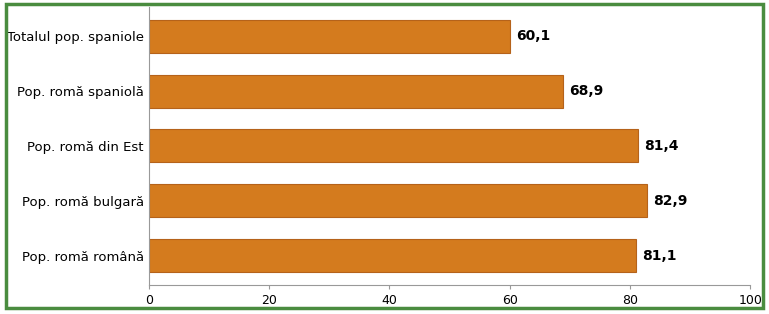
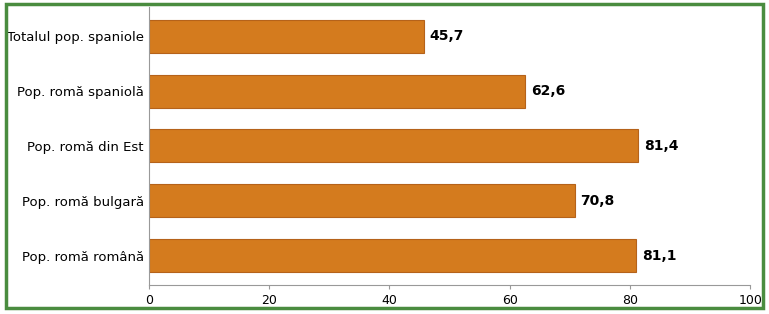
Totalul pop. spaniole: 60,1 -> 45,7
Pop. romă spaniolă: 68,9 -> 62,6
Pop. romă bulgară: 82,9 -> 70,8
